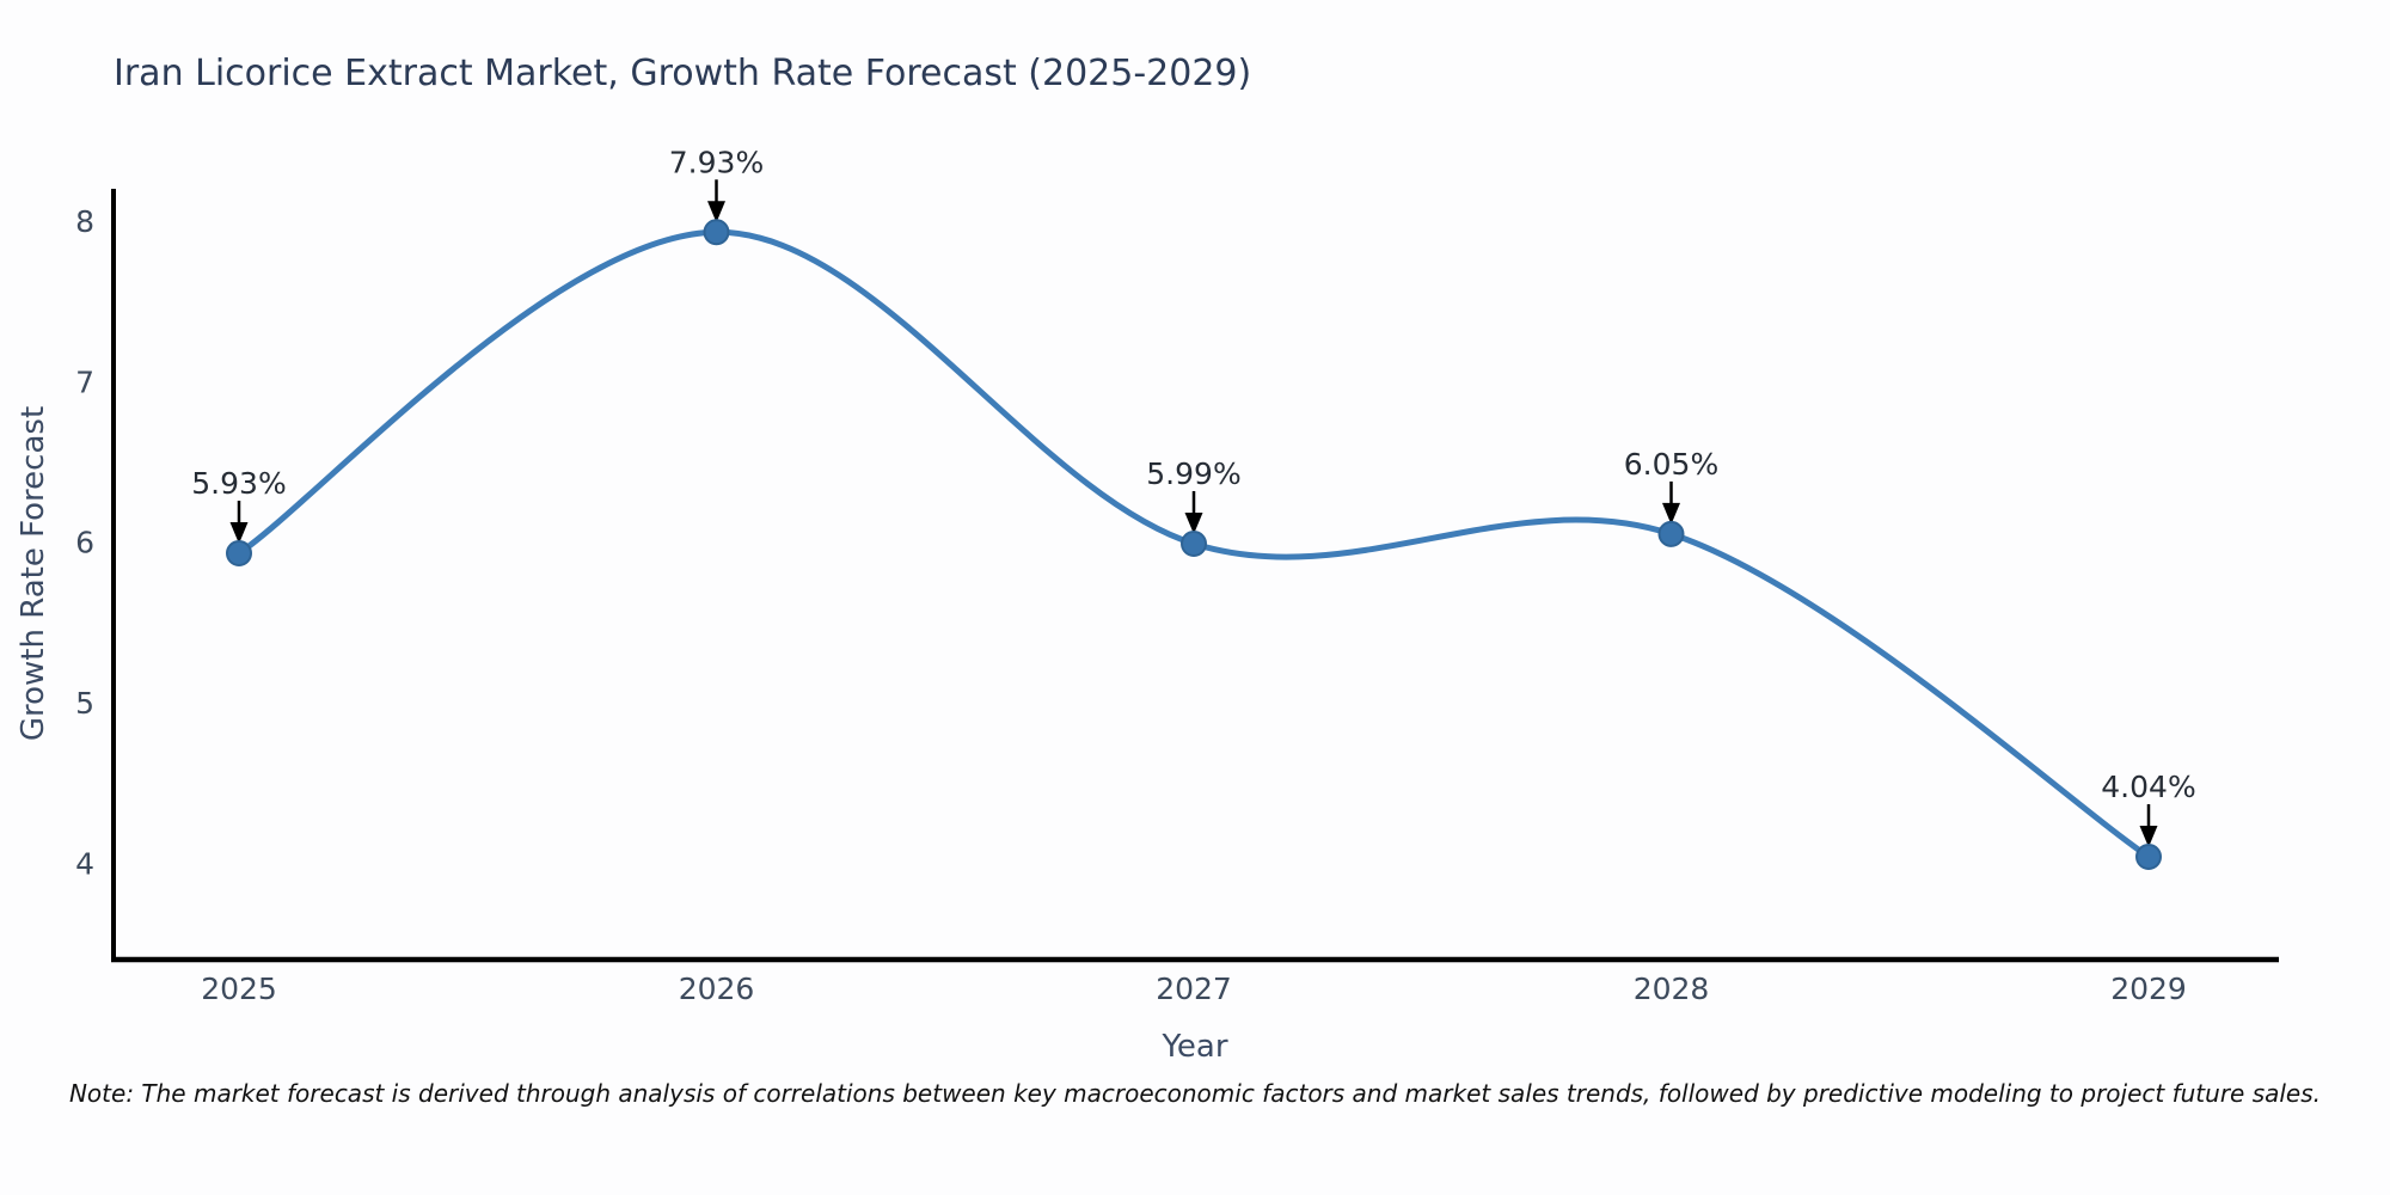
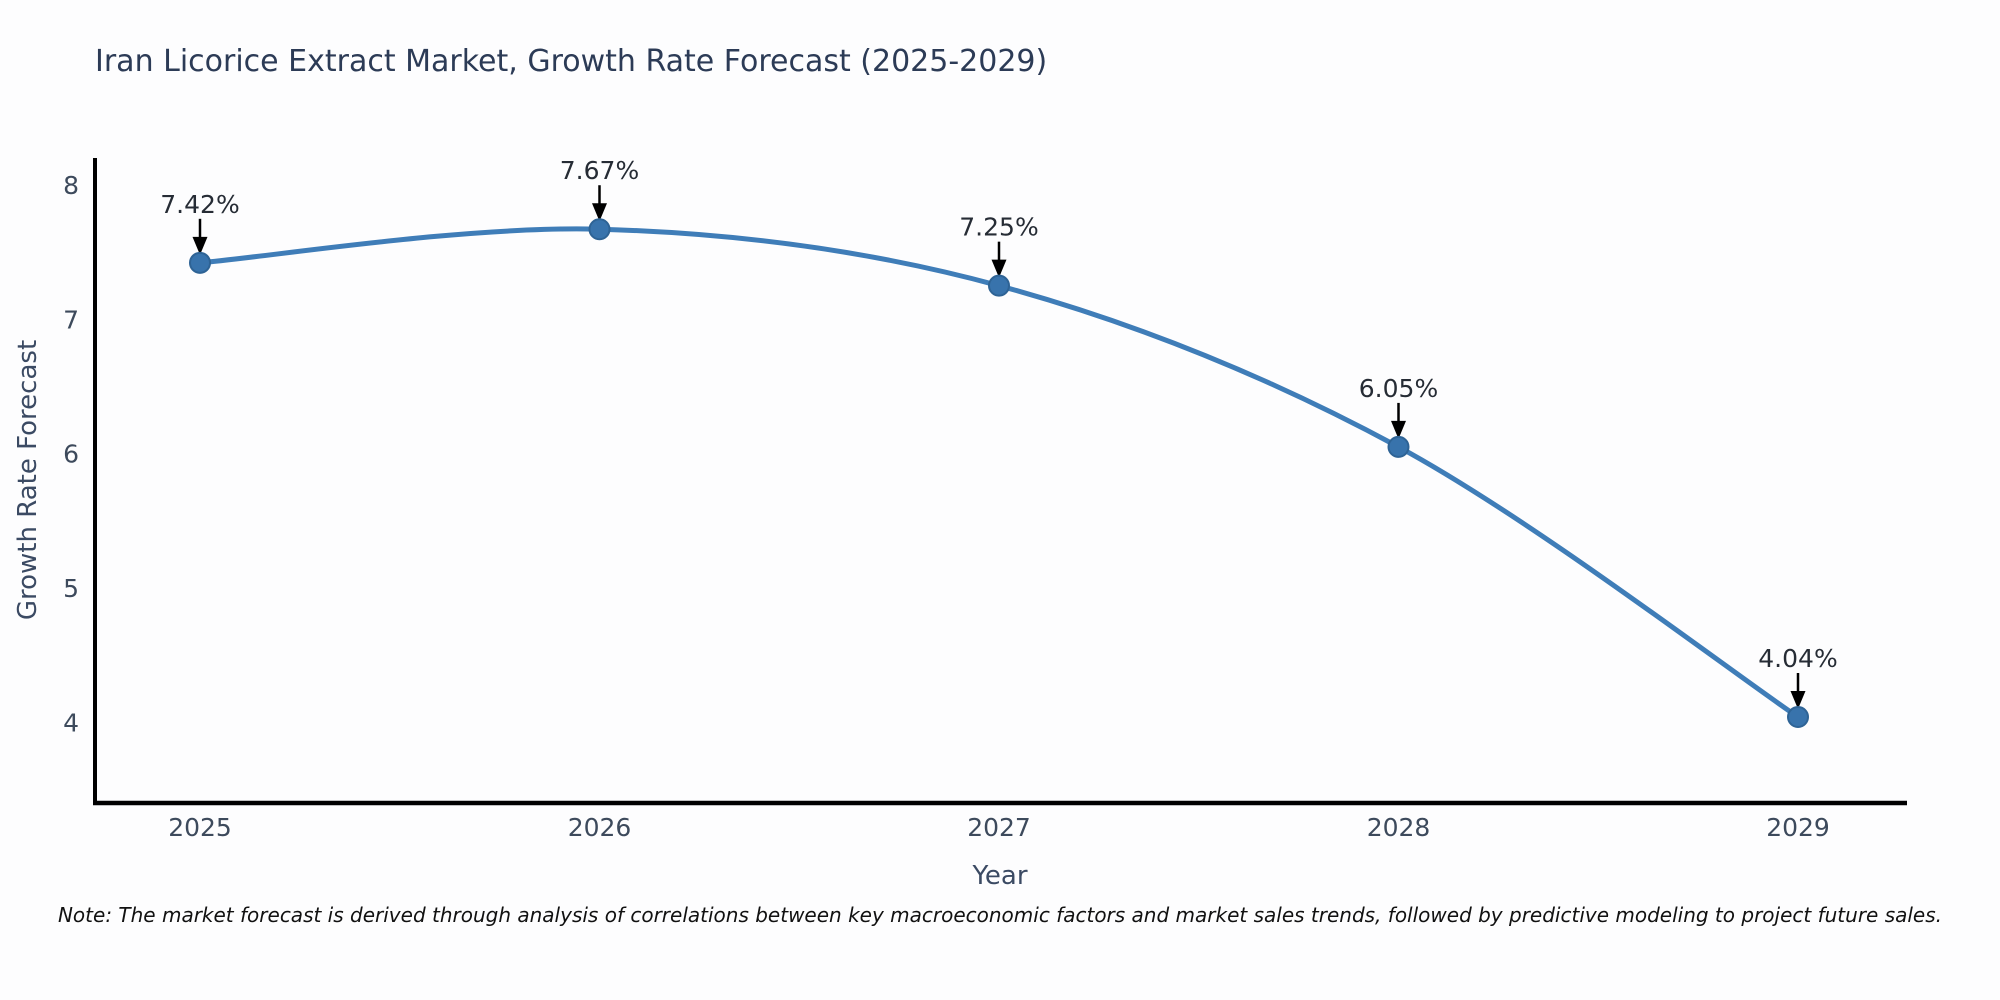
2025: 5.93% -> 7.42%
2026: 7.93% -> 7.67%
2027: 5.99% -> 7.25%
